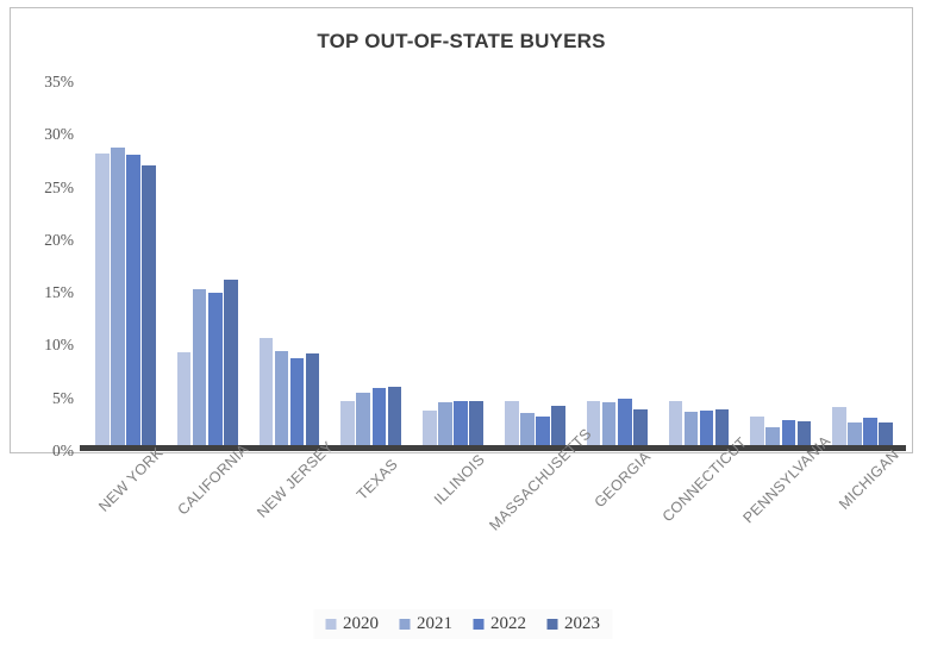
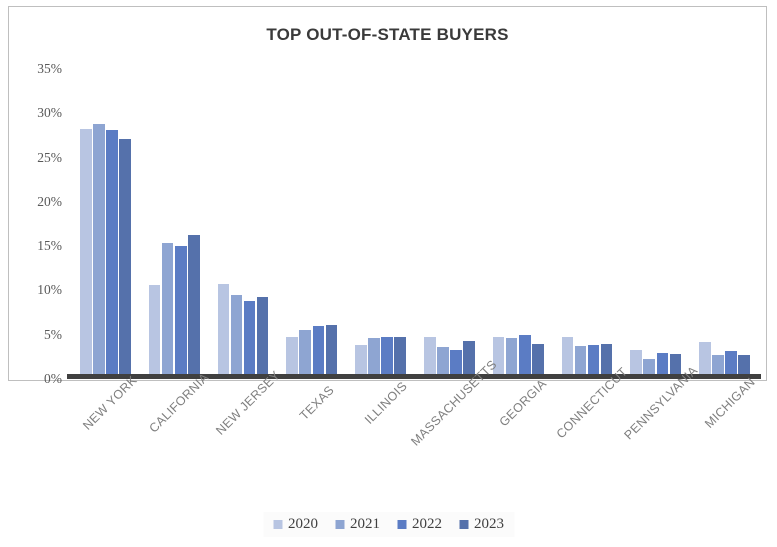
2020/CALIFORNIA: 9% -> 10%
